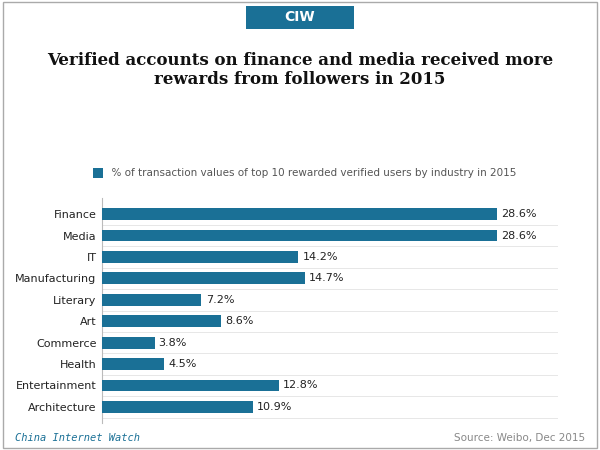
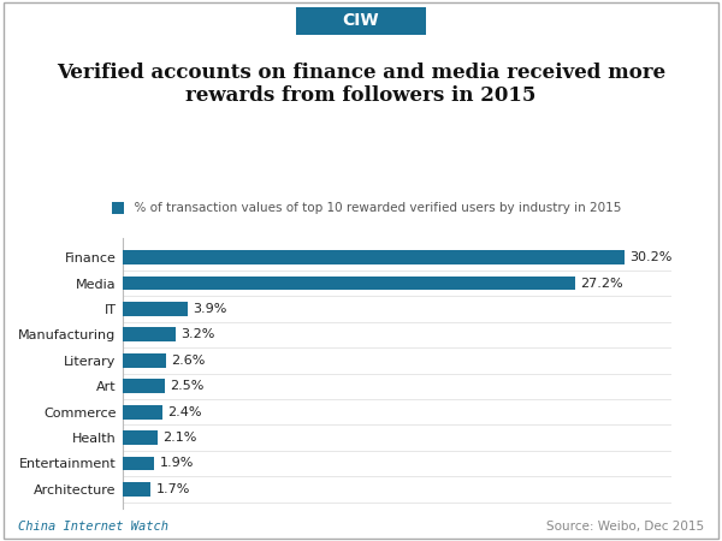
Finance: 28.6% -> 30.2%
Media: 28.6% -> 27.2%
IT: 14.2% -> 3.9%
Manufacturing: 14.7% -> 3.2%
Literary: 7.2% -> 2.6%
Art: 8.6% -> 2.5%
Commerce: 3.8% -> 2.4%
Health: 4.5% -> 2.1%
Entertainment: 12.8% -> 1.9%
Architecture: 10.9% -> 1.7%
